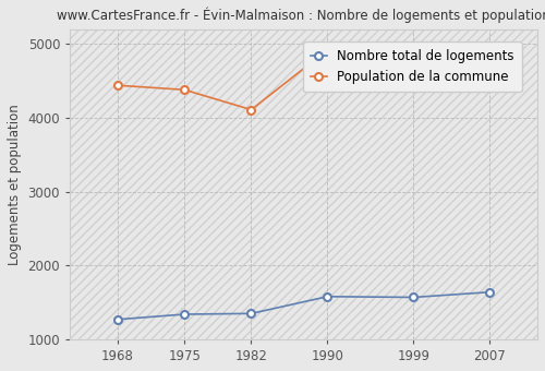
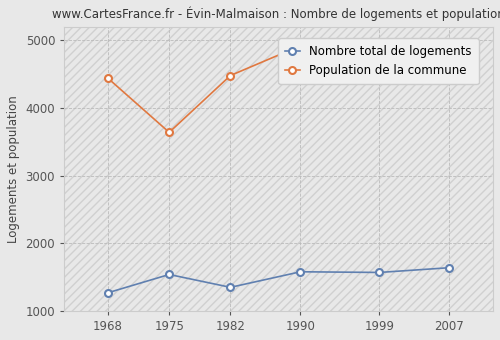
Nombre total de logements/1975: 1340 -> 1540
Population de la commune/1975: 4380 -> 3640
Population de la commune/1982: 4110 -> 4480
